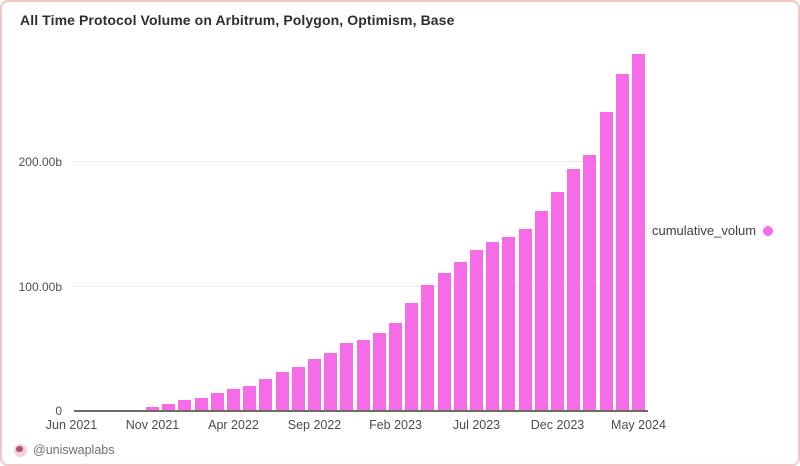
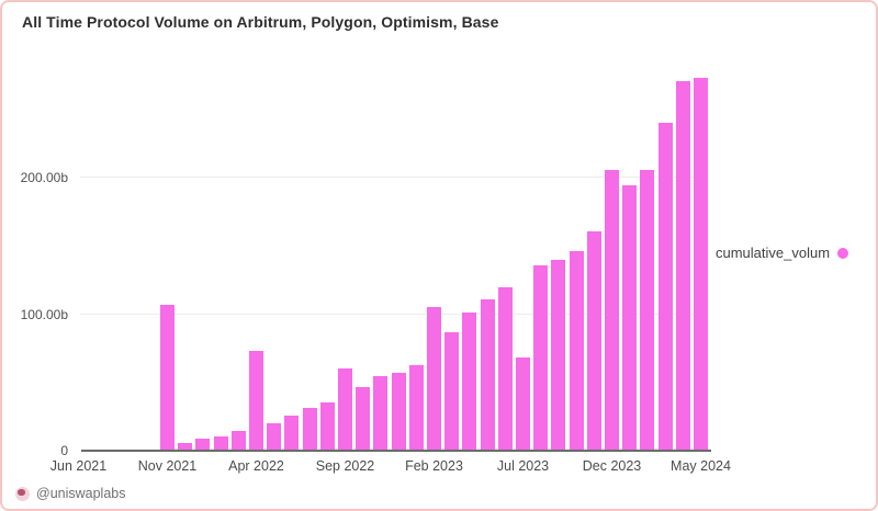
Nov 2021: 3b -> 107b
Apr 2022: 18b -> 73b
Sep 2022: 42b -> 60b
Feb 2023: 71b -> 105b
Jul 2023: 129b -> 68b
Dec 2023: 176b -> 206b
May 2024: 287b -> 273b
